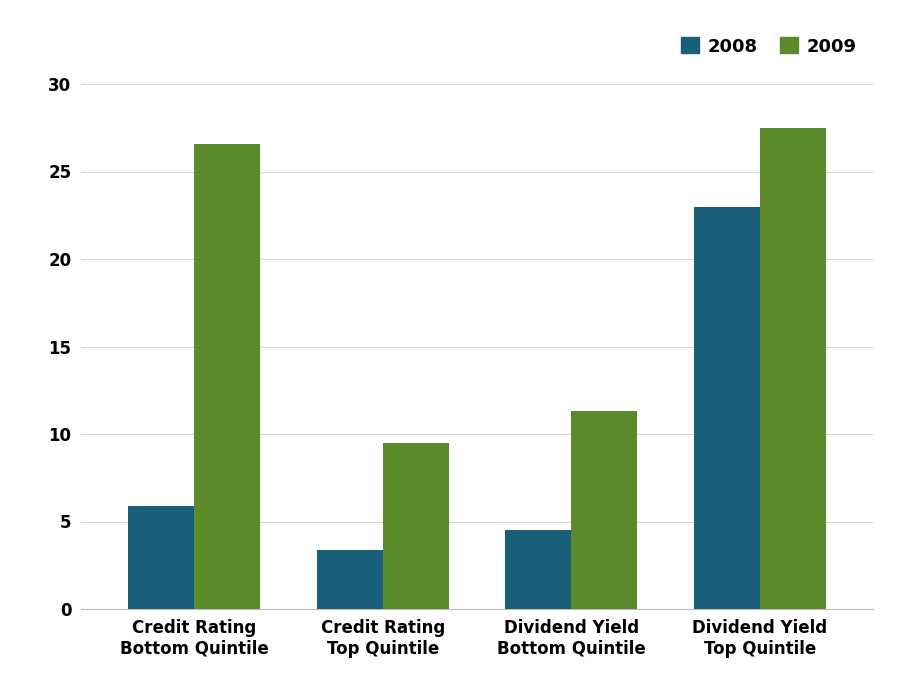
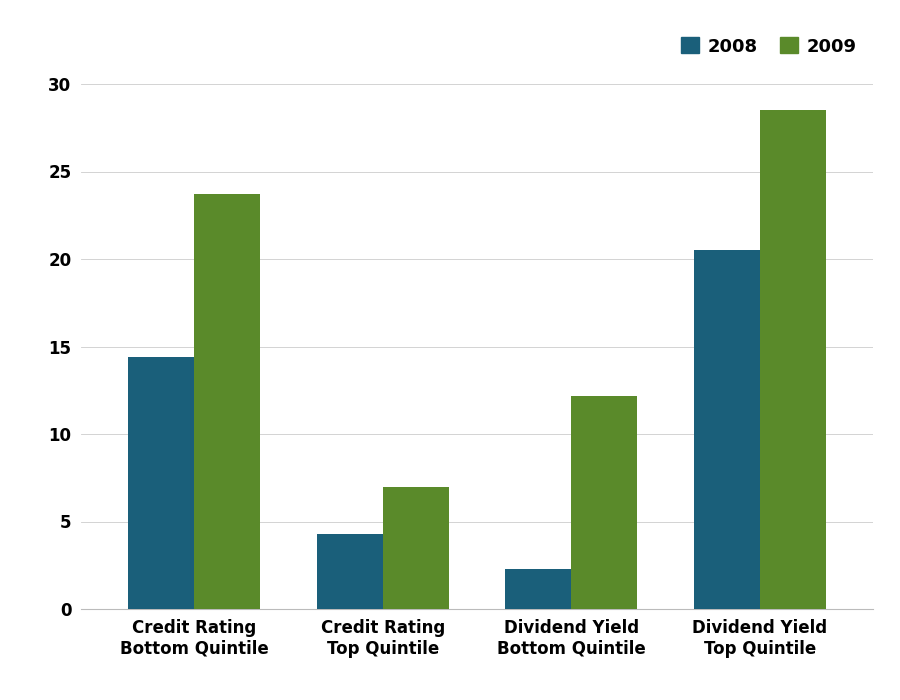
2008/Credit Rating Bottom Quintile: 5.9 -> 14.4
2009/Credit Rating Bottom Quintile: 26.6 -> 23.7
2008/Credit Rating Top Quintile: 3.4 -> 4.3
2009/Credit Rating Top Quintile: 9.5 -> 7.0
2008/Dividend Yield Bottom Quintile: 4.5 -> 2.3
2009/Dividend Yield Bottom Quintile: 11.3 -> 12.2
2008/Dividend Yield Top Quintile: 23.0 -> 20.5
2009/Dividend Yield Top Quintile: 27.5 -> 28.5
